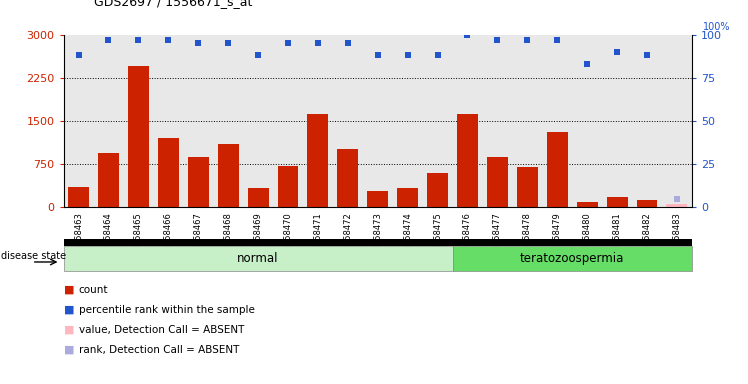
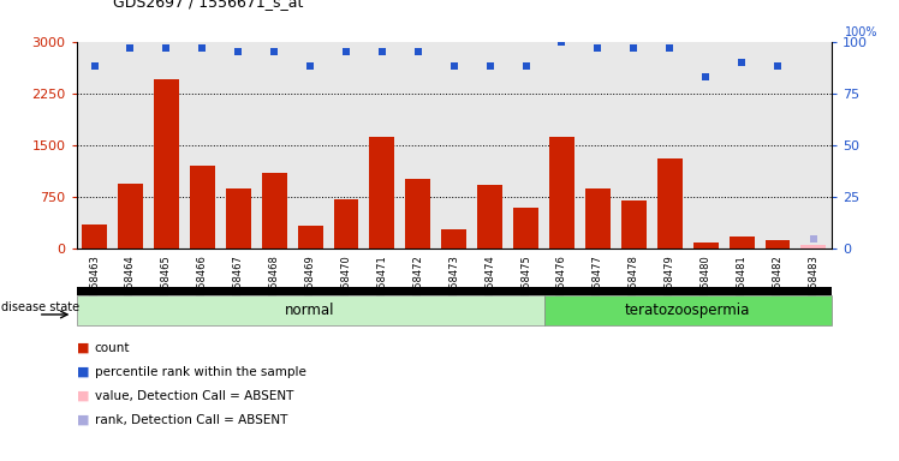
GSM158474: 330 -> 920
